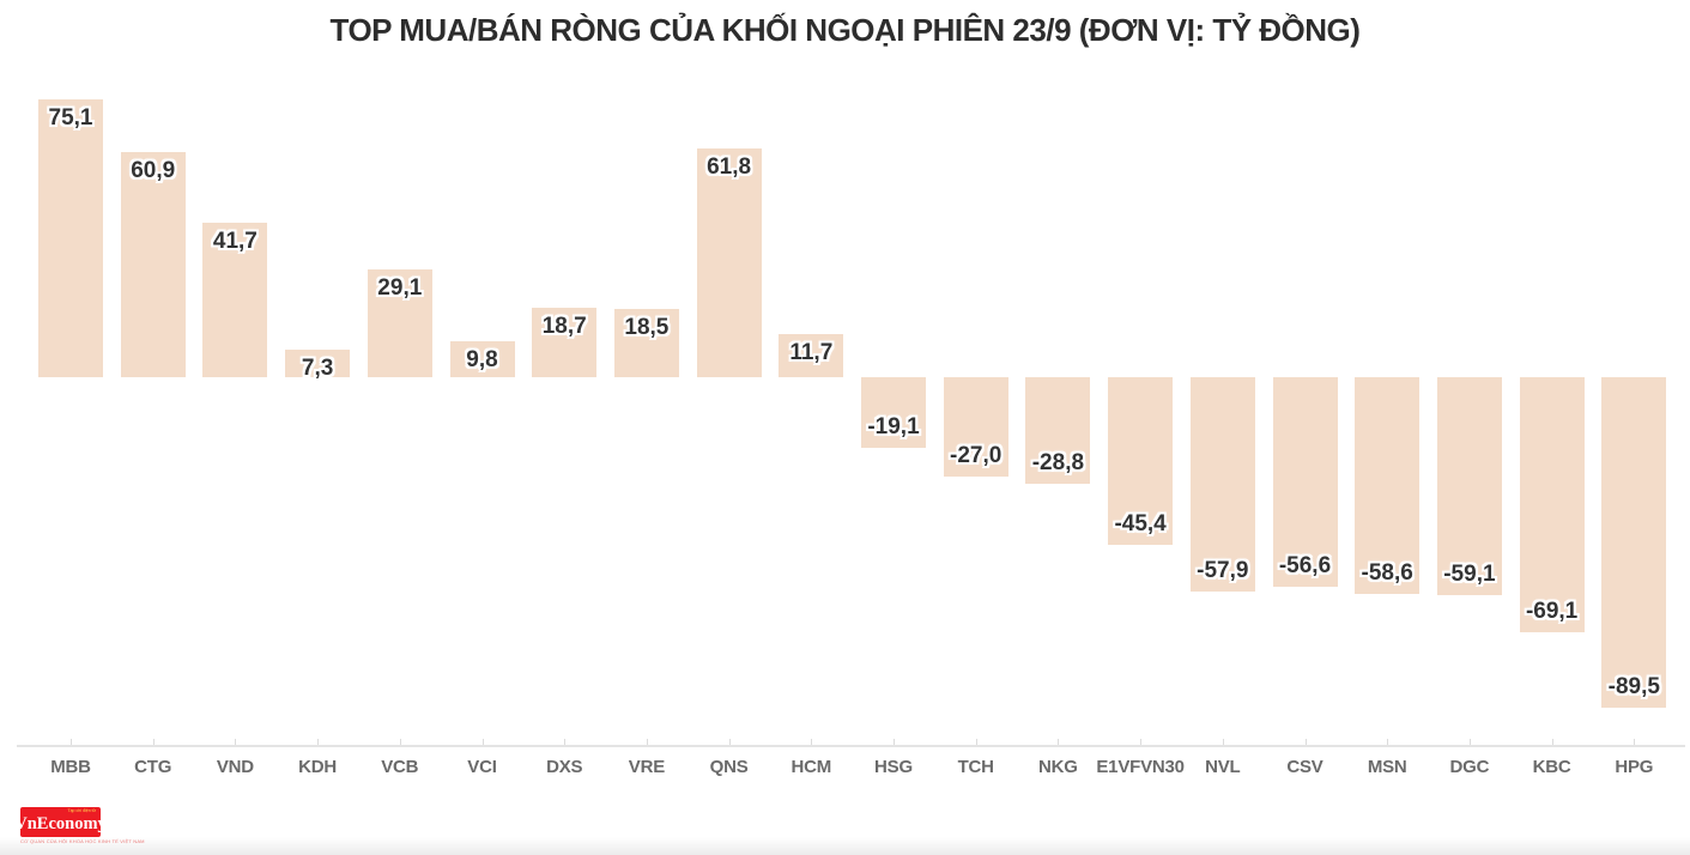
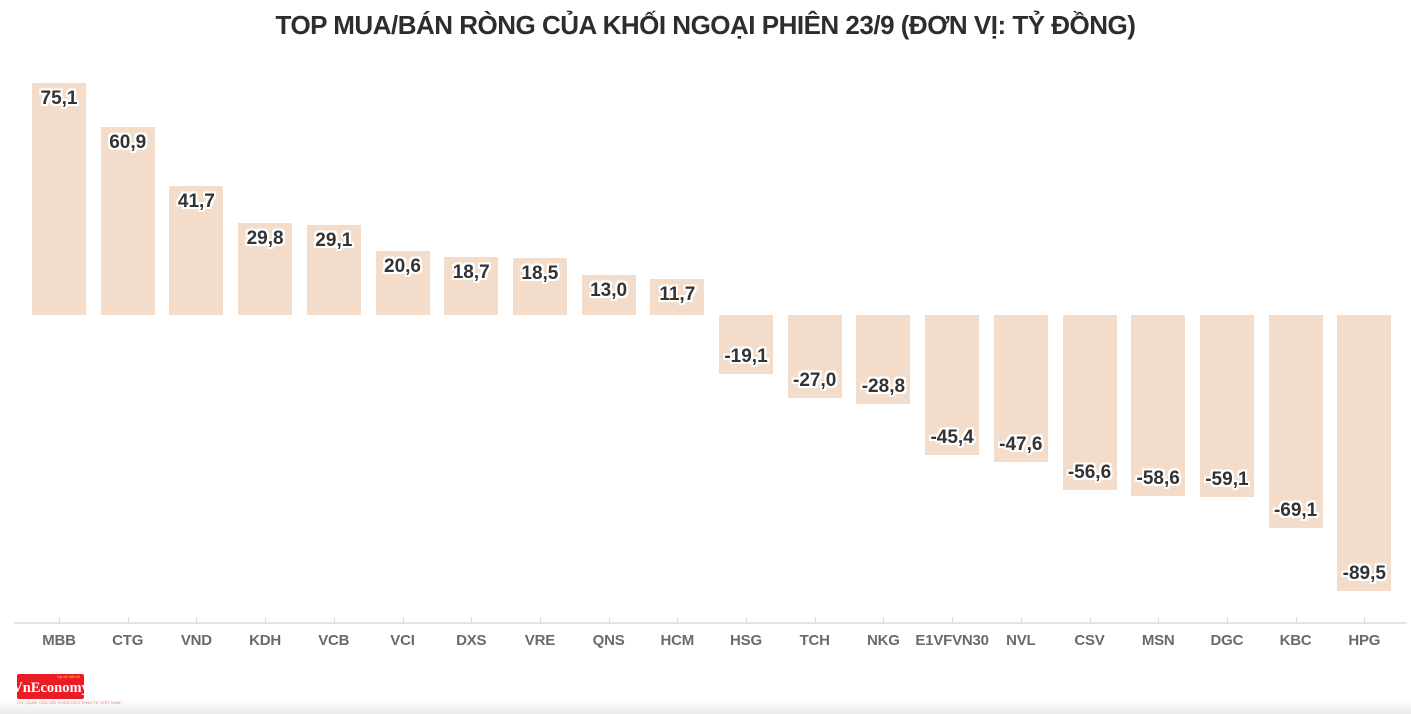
KDH: 7,3 -> 29,8
VCI: 9,8 -> 20,6
QNS: 61,8 -> 13,0
NVL: -57,9 -> -47,6
